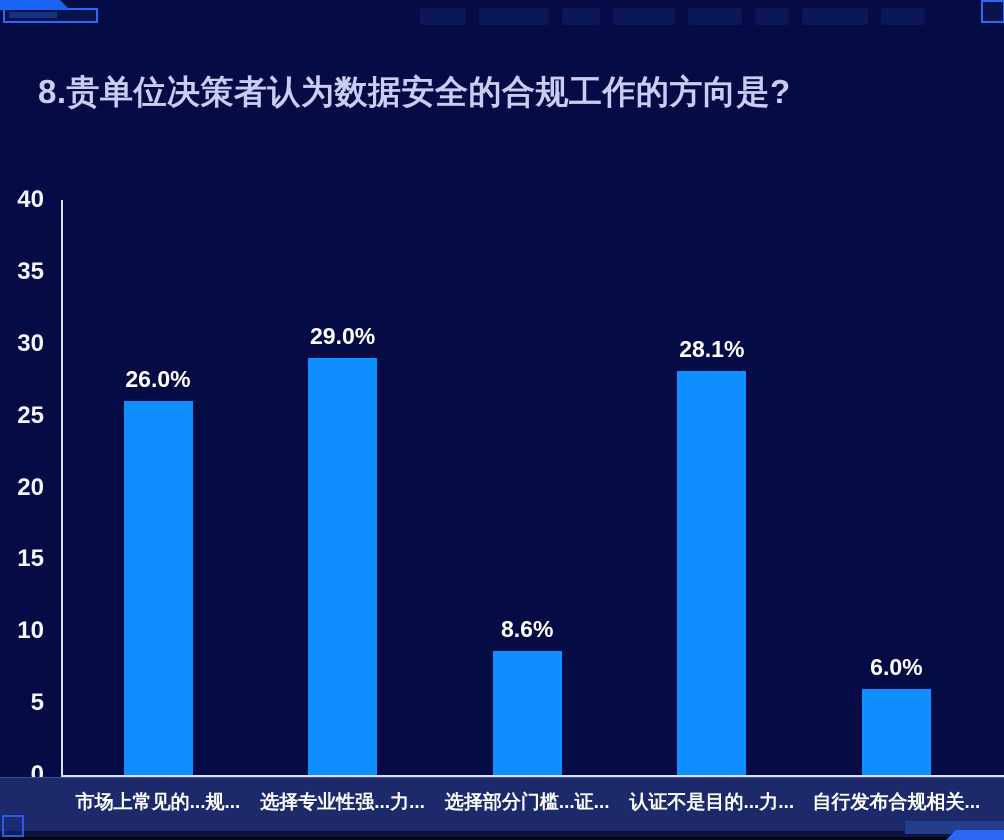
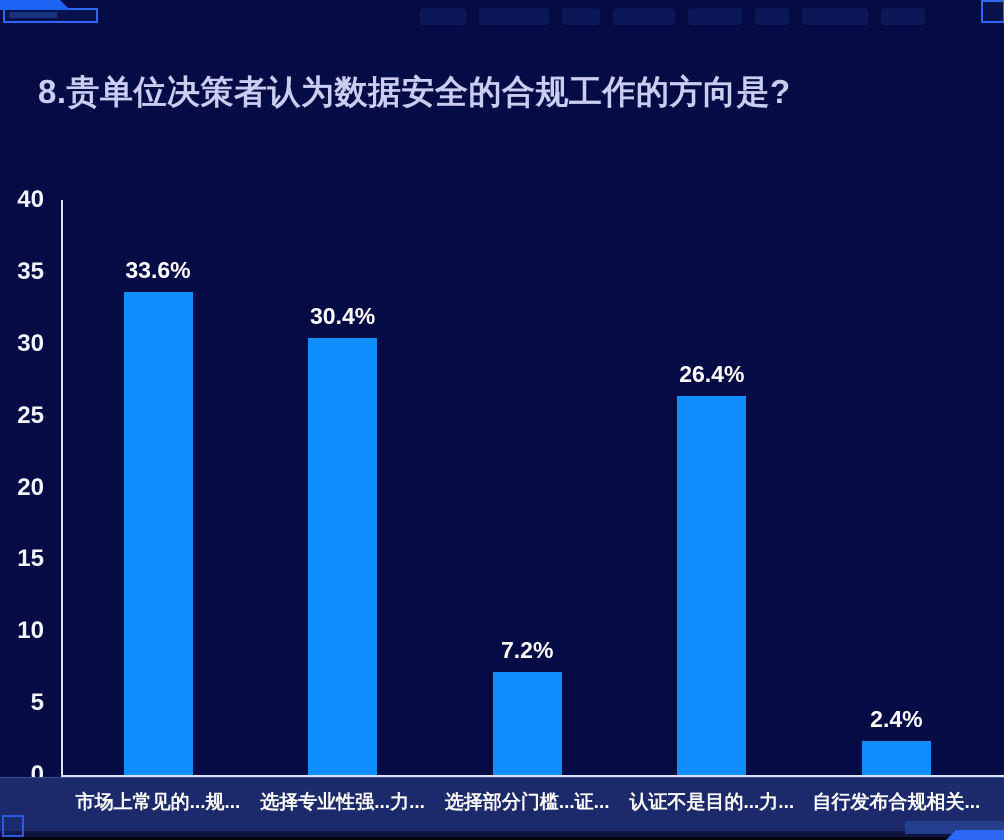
市场上常见的...规...: 26.0% -> 33.6%
选择专业性强...力...: 29.0% -> 30.4%
选择部分门槛...证...: 8.6% -> 7.2%
认证不是目的...力...: 28.1% -> 26.4%
自行发布合规相关...: 6.0% -> 2.4%
